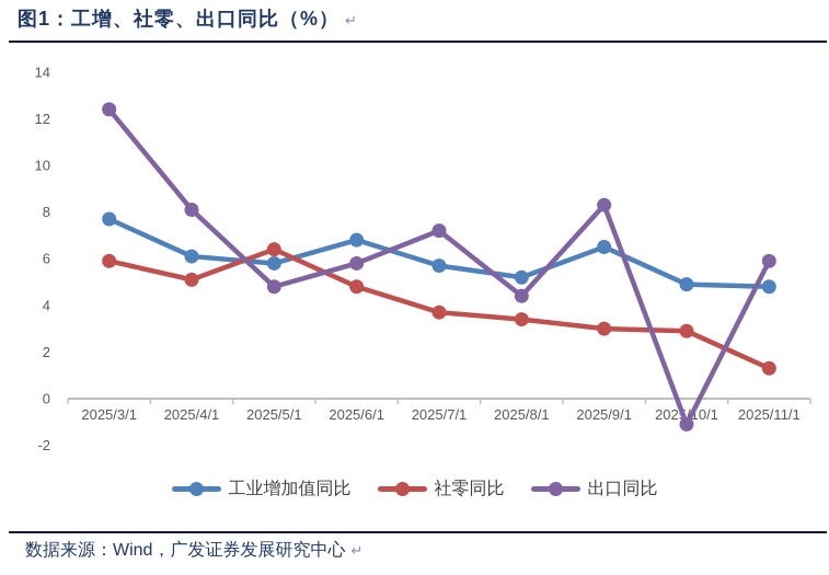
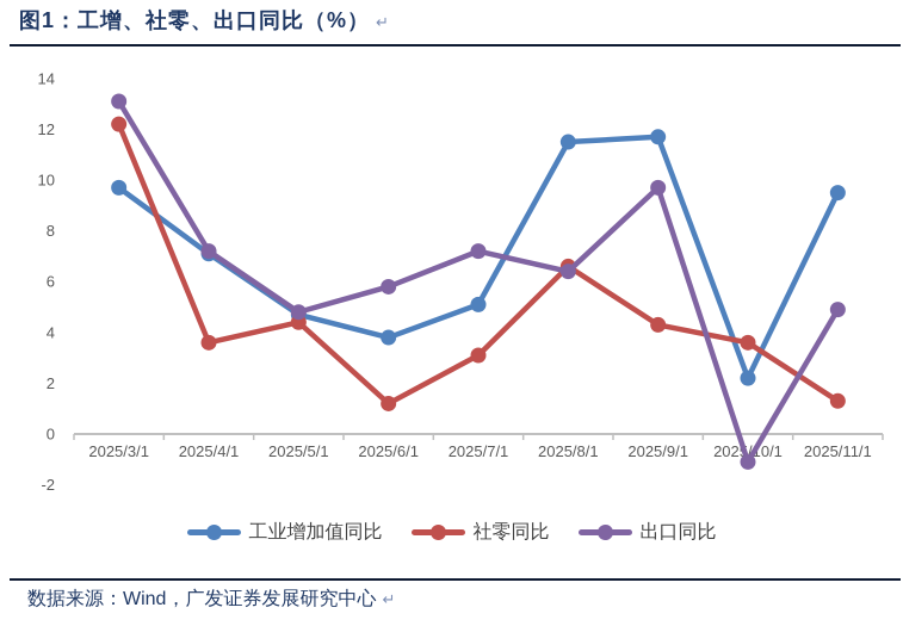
工业增加值同比/2025/3/1: 7.7 -> 9.7
社零同比/2025/3/1: 5.9 -> 12.2
出口同比/2025/3/1: 12.4 -> 13.1
工业增加值同比/2025/4/1: 6.1 -> 7.1
社零同比/2025/4/1: 5.1 -> 3.6
出口同比/2025/4/1: 8.1 -> 7.2
工业增加值同比/2025/5/1: 5.8 -> 4.7
社零同比/2025/5/1: 6.4 -> 4.4
工业增加值同比/2025/6/1: 6.8 -> 3.8
社零同比/2025/6/1: 4.8 -> 1.2
工业增加值同比/2025/7/1: 5.7 -> 5.1
社零同比/2025/7/1: 3.7 -> 3.1
工业增加值同比/2025/8/1: 5.2 -> 11.5
社零同比/2025/8/1: 3.4 -> 6.6
出口同比/2025/8/1: 4.4 -> 6.4
工业增加值同比/2025/9/1: 6.5 -> 11.7
社零同比/2025/9/1: 3.0 -> 4.3
出口同比/2025/9/1: 8.3 -> 9.7
工业增加值同比/2025/10/1: 4.9 -> 2.2
社零同比/2025/10/1: 2.9 -> 3.6
工业增加值同比/2025/11/1: 4.8 -> 9.5
出口同比/2025/11/1: 5.9 -> 4.9
